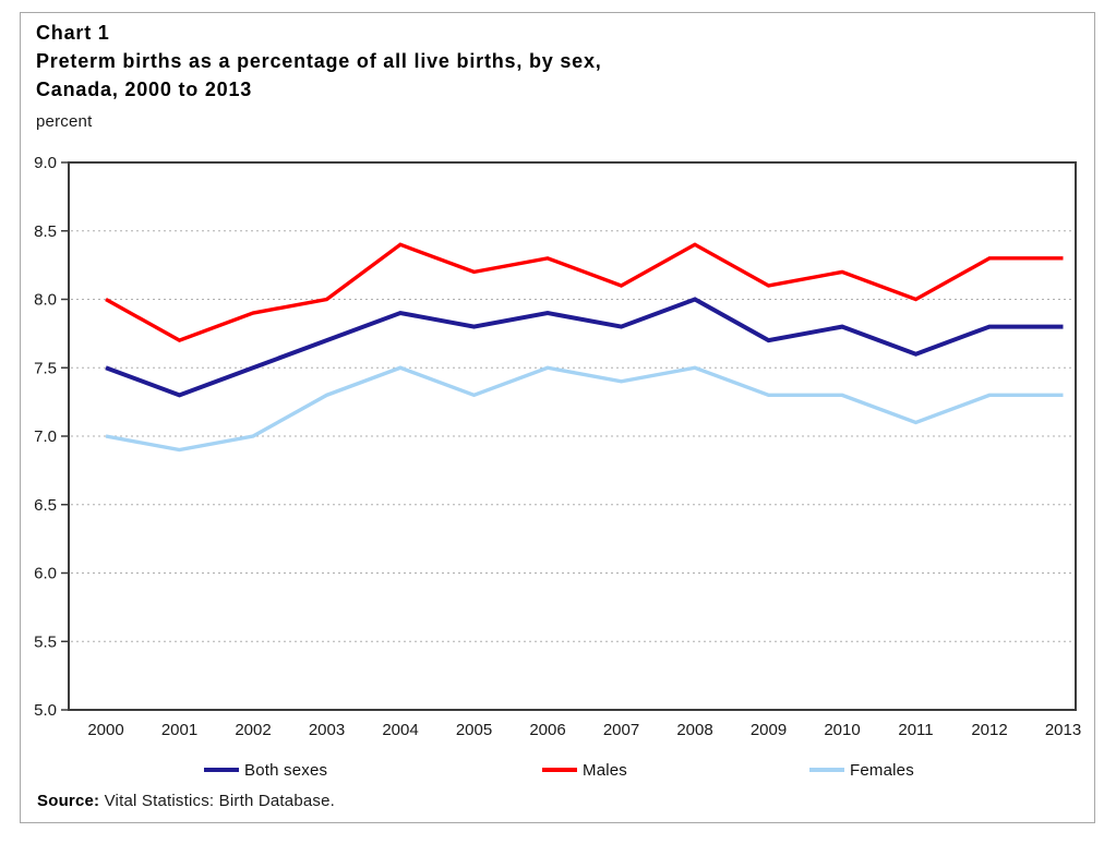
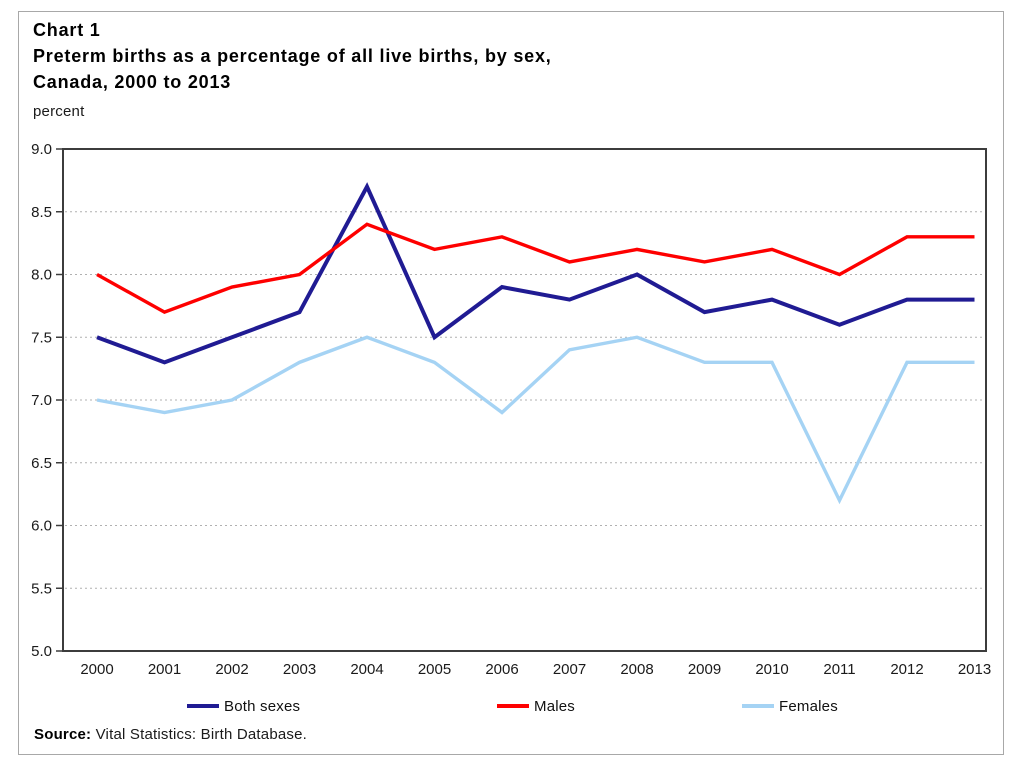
Both sexes/2004: 7.9 -> 8.7
Both sexes/2005: 7.8 -> 7.5
Females/2006: 7.5 -> 6.9
Males/2008: 8.4 -> 8.2
Females/2011: 7.1 -> 6.2
